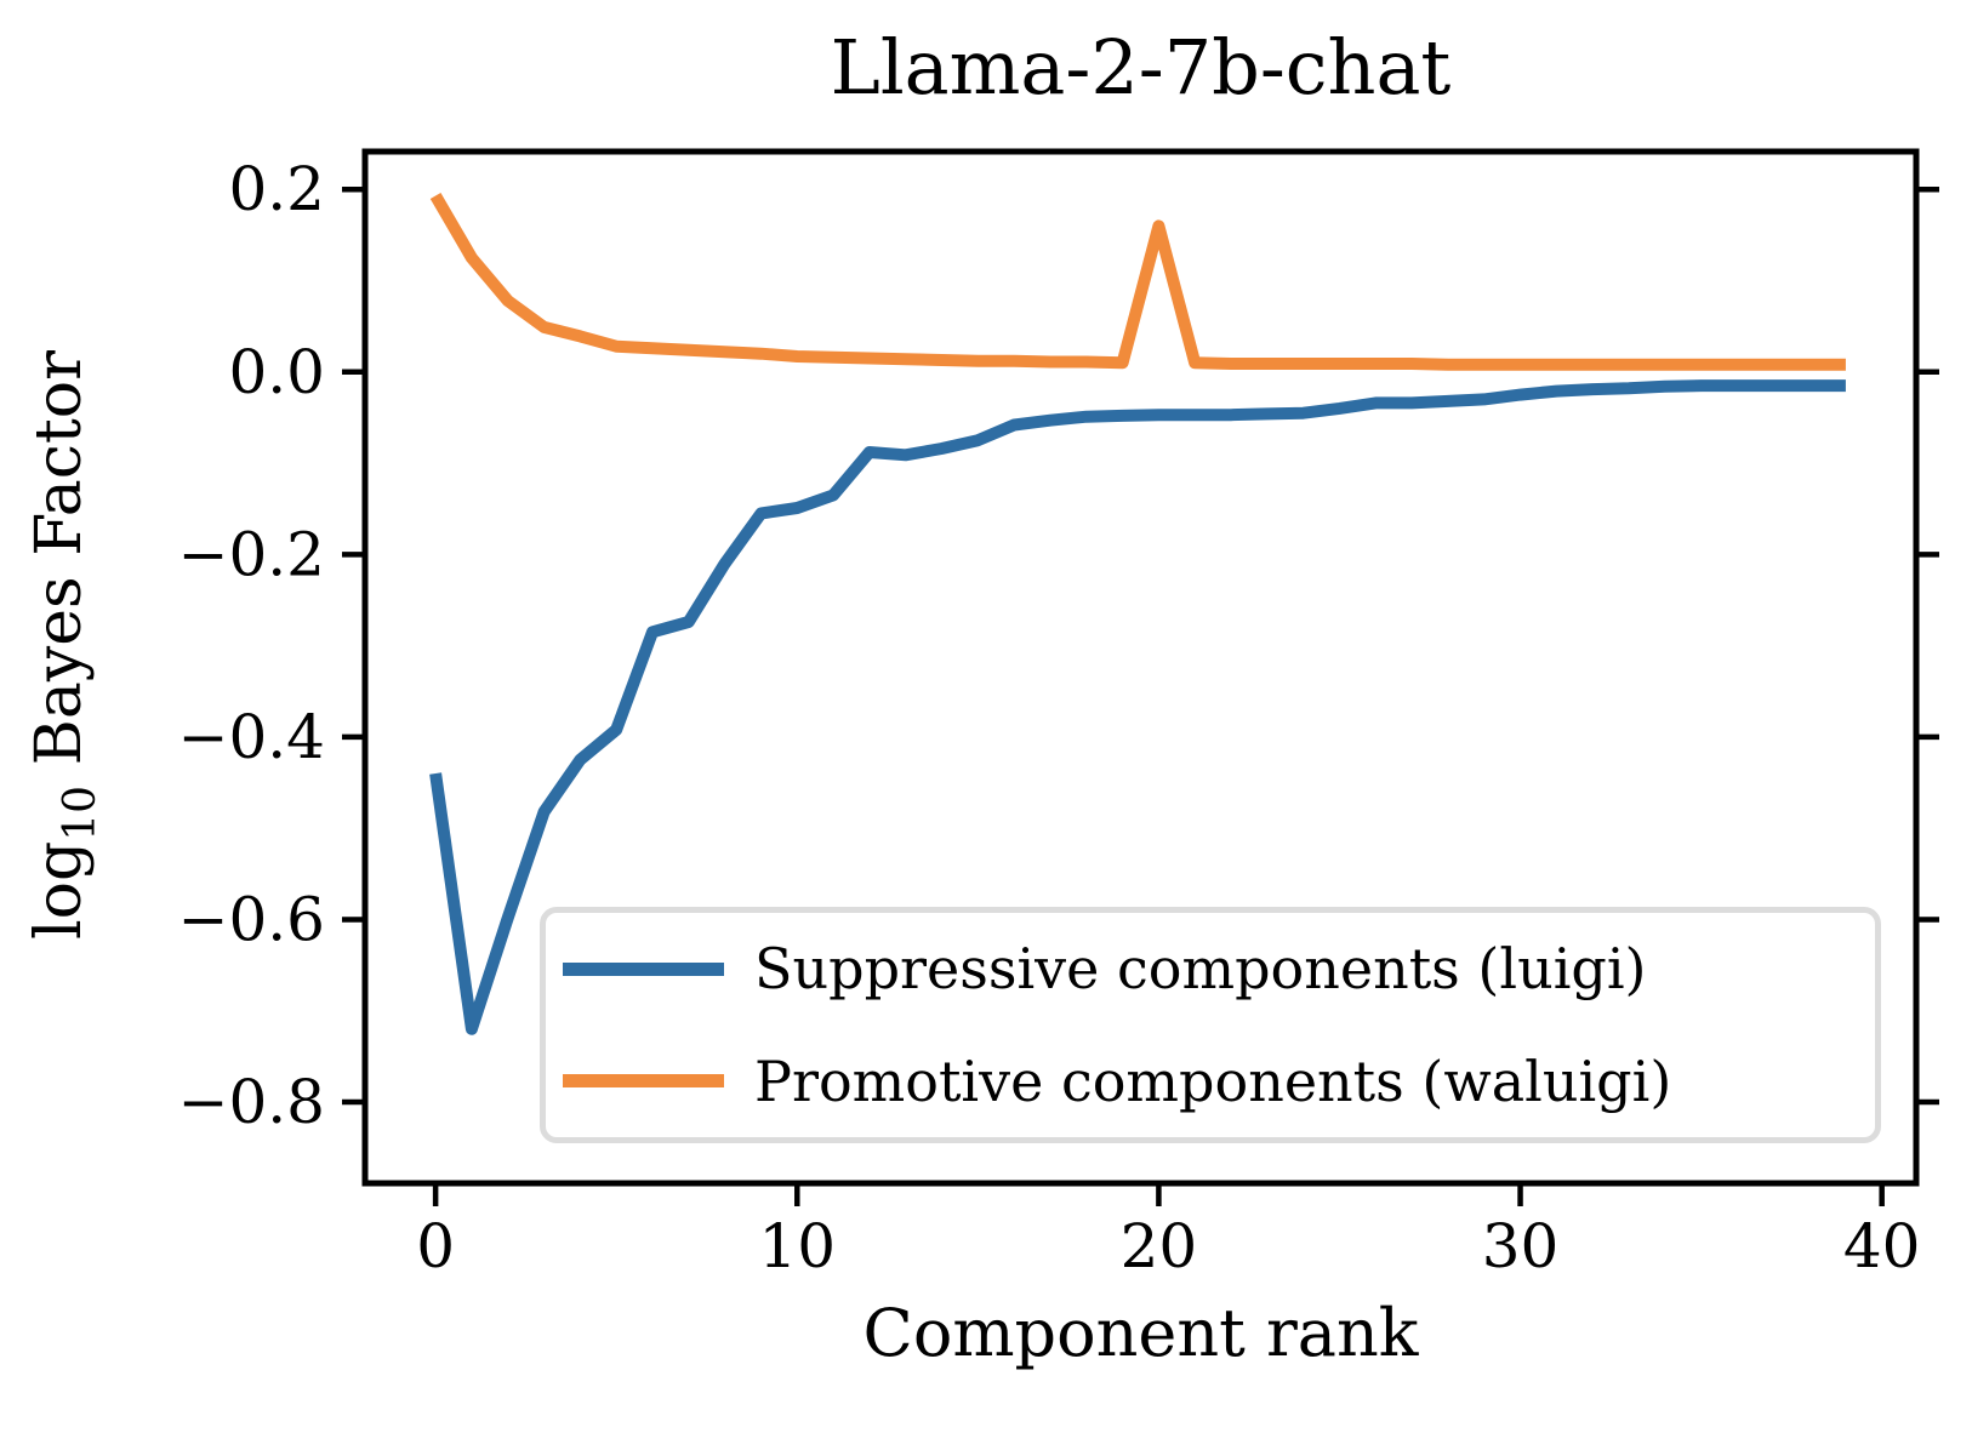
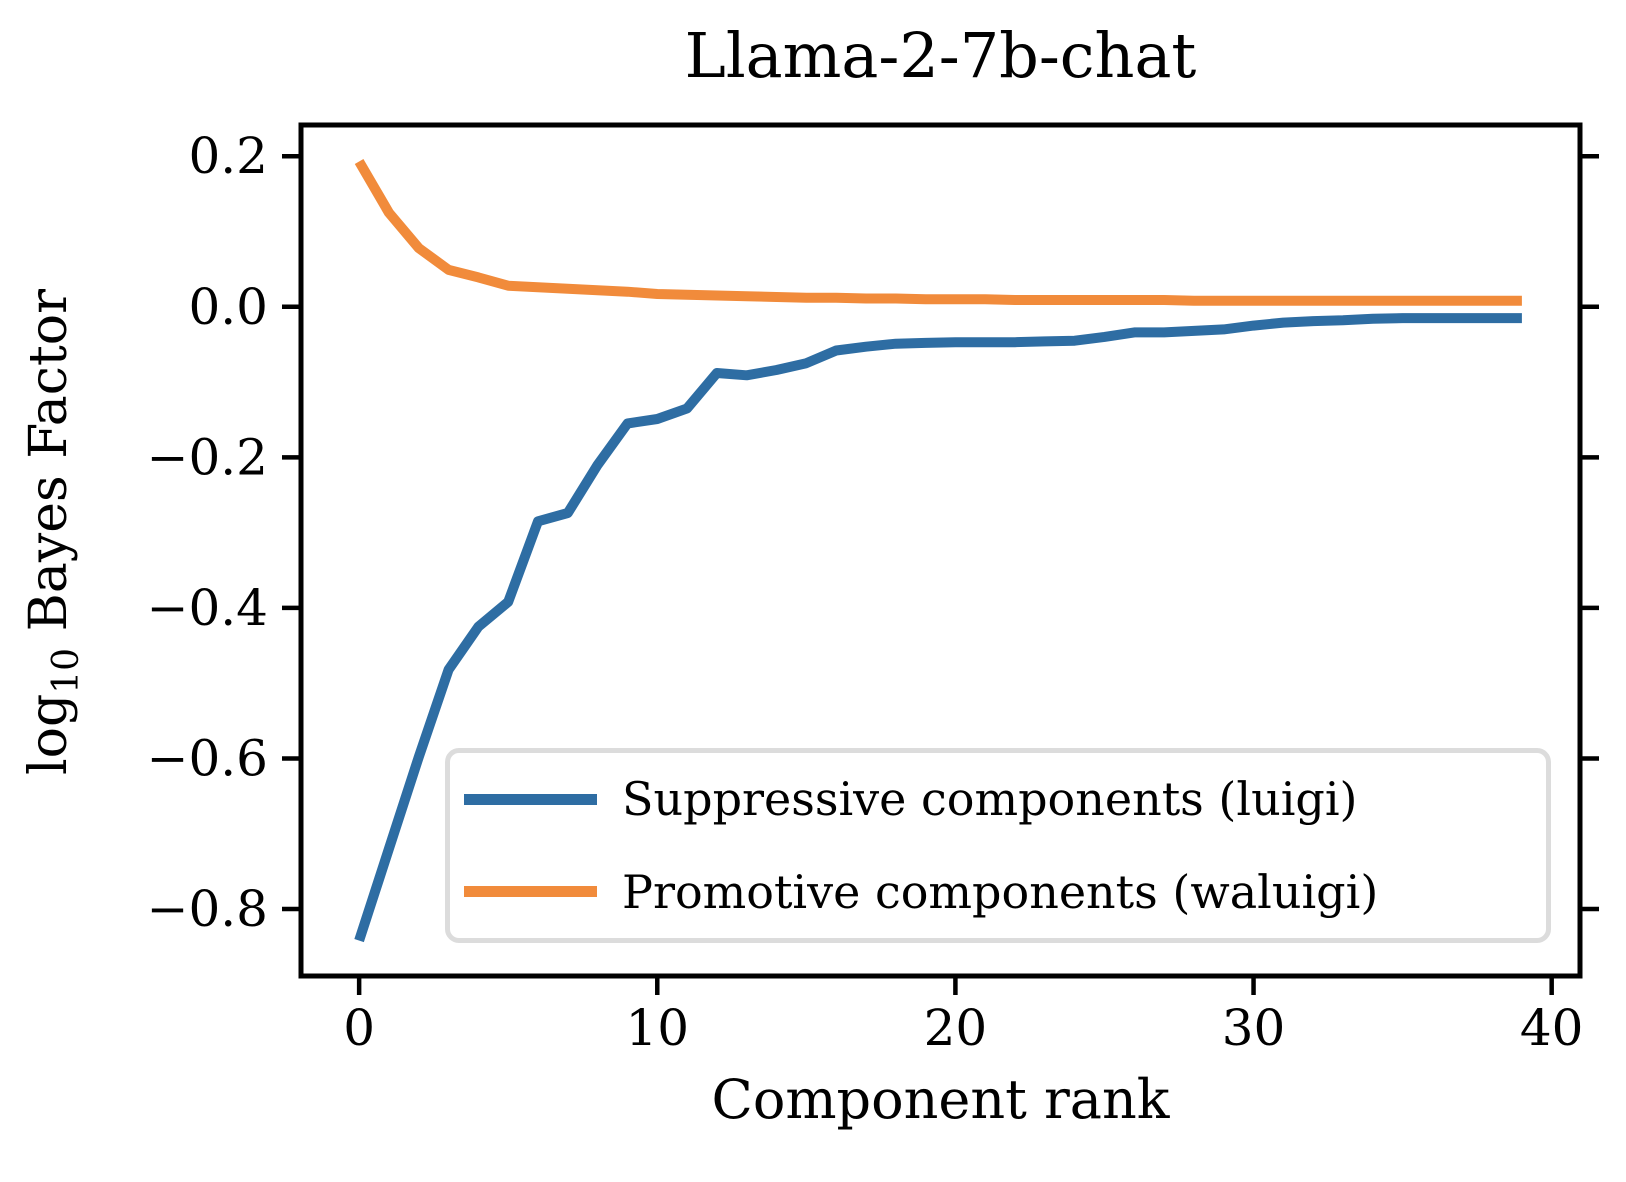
Suppressive components (luigi)/0: -0.44 -> -0.84
Promotive components (waluigi)/20: 0.16 -> 0.01
